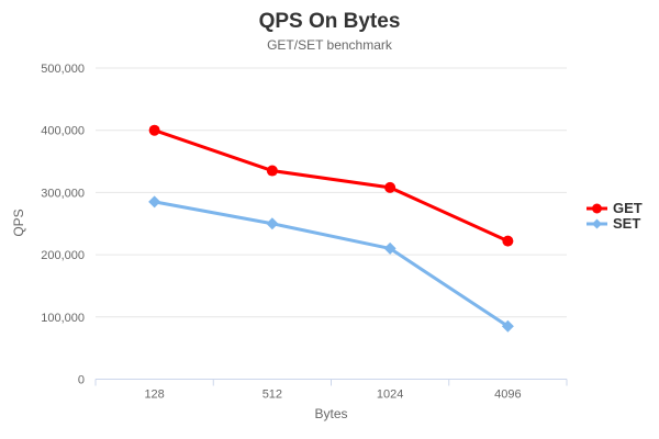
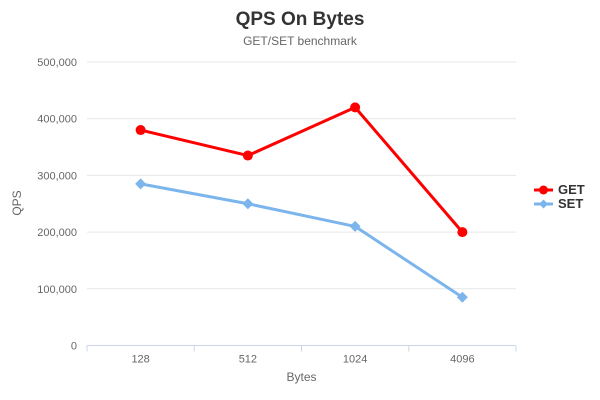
GET/128: 400000 -> 380000
GET/1024: 310000 -> 420000
GET/4096: 220000 -> 200000
